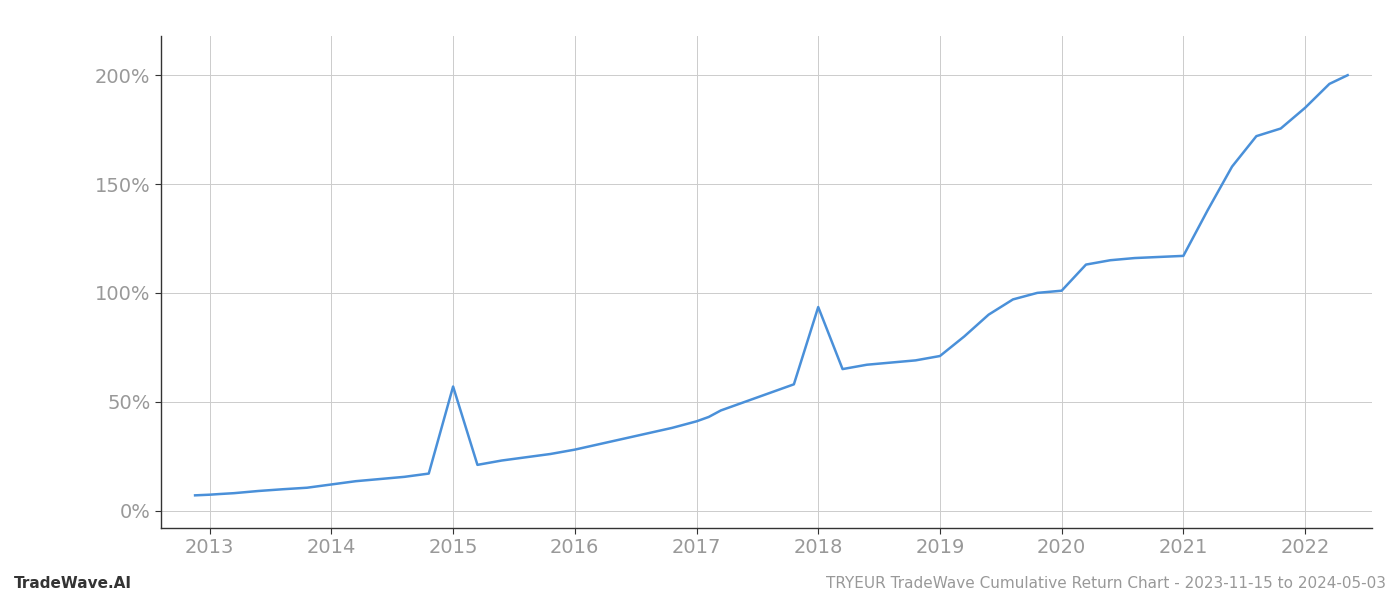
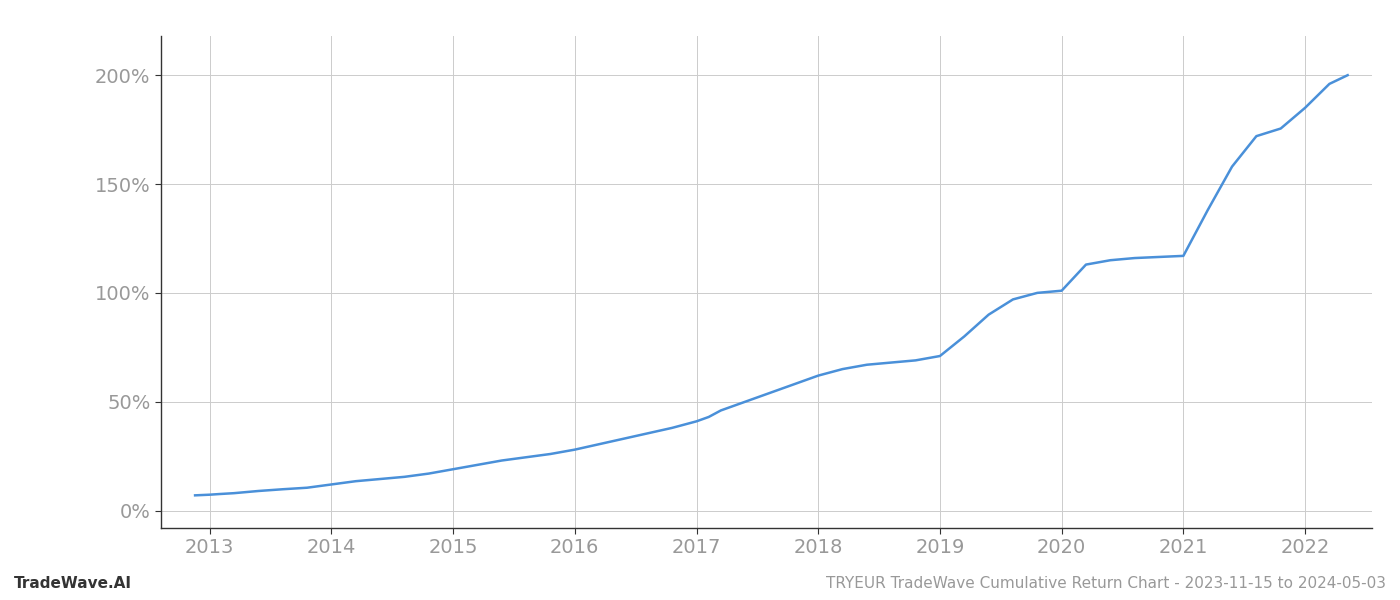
2015: 57.0% -> 19.0%
2018: 93.5% -> 62.0%
